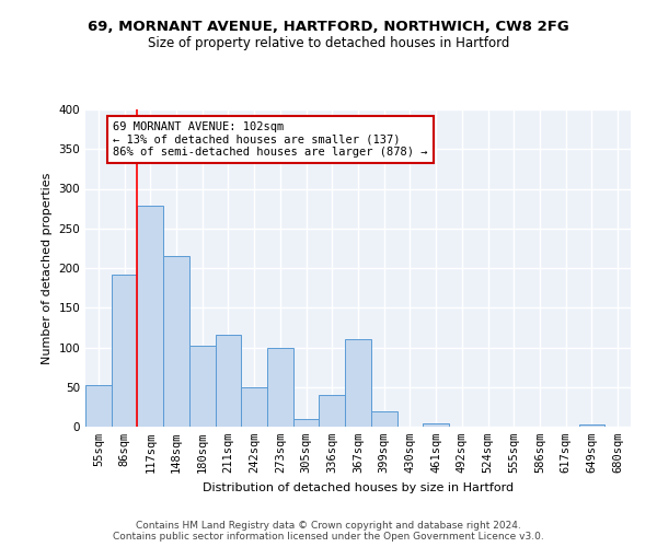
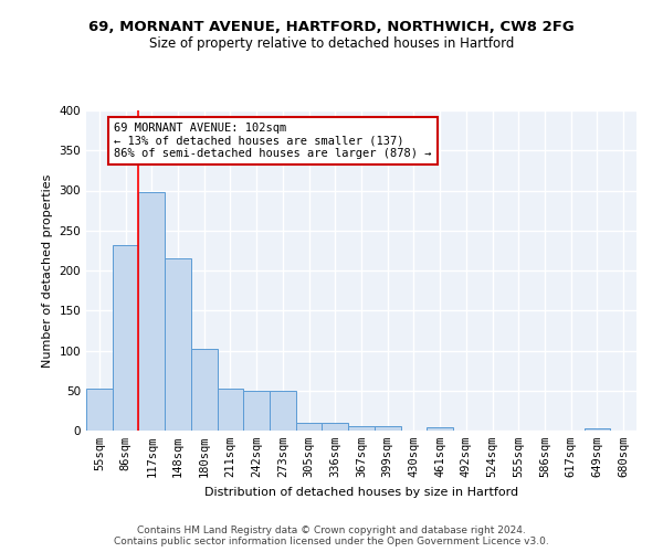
86sqm: 192 -> 232
117sqm: 278 -> 298
211sqm: 116 -> 53
273sqm: 100 -> 49
336sqm: 40 -> 9
367sqm: 110 -> 6
399sqm: 20 -> 5
